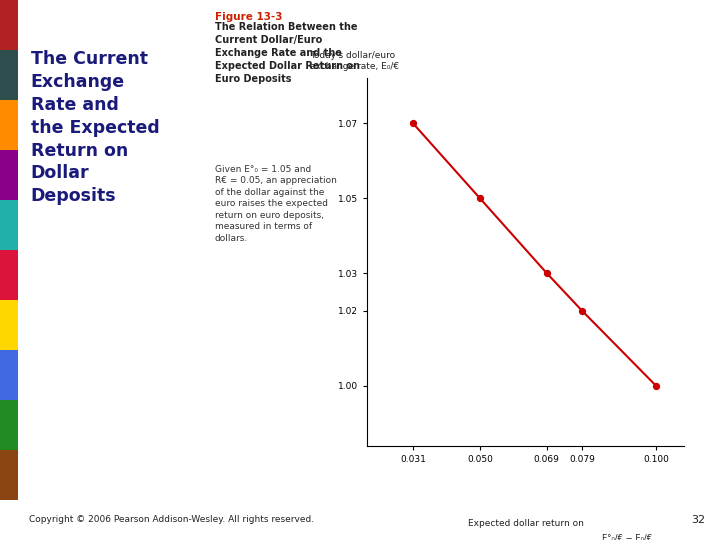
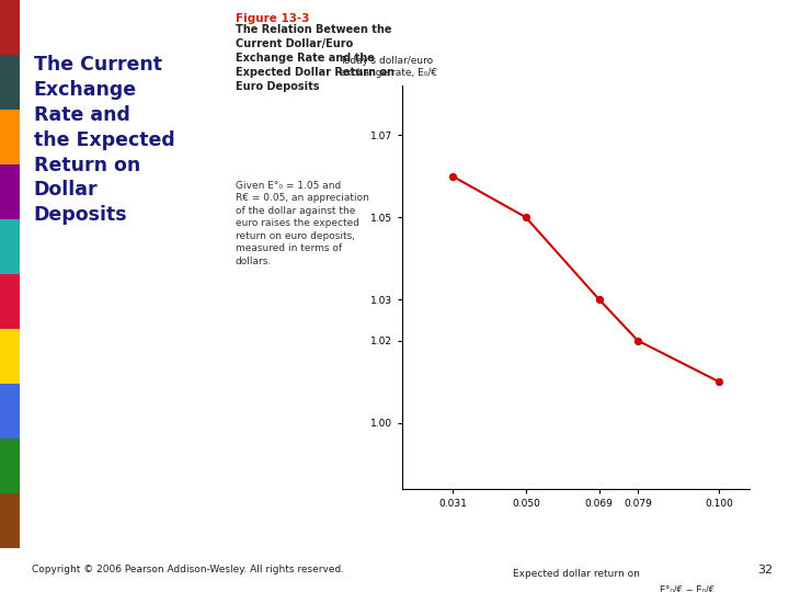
0.031: 1.07 -> 1.06
0.100: 1.00 -> 1.01
